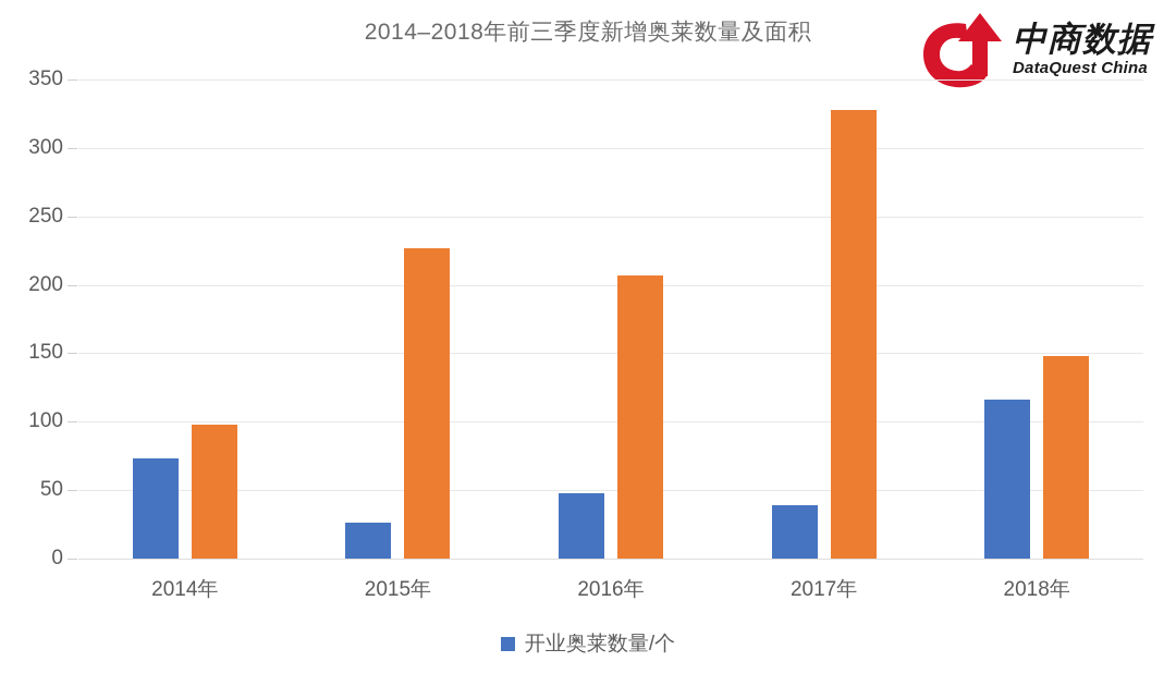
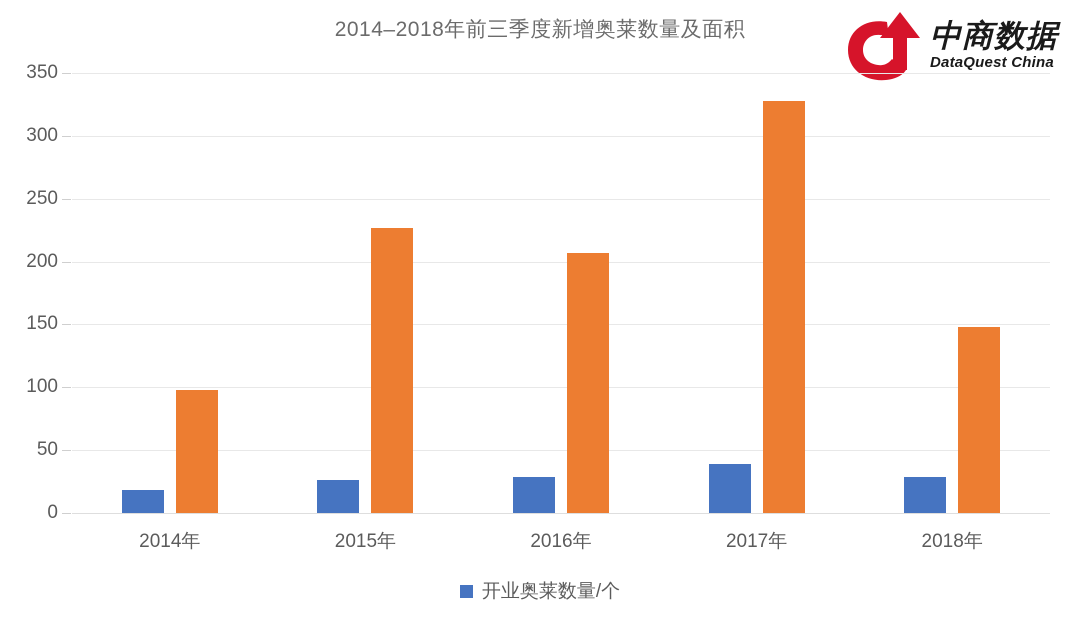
开业奥莱数量/个/2014年: 73 -> 18
开业奥莱数量/个/2016年: 48 -> 29
开业奥莱数量/个/2018年: 116 -> 29
